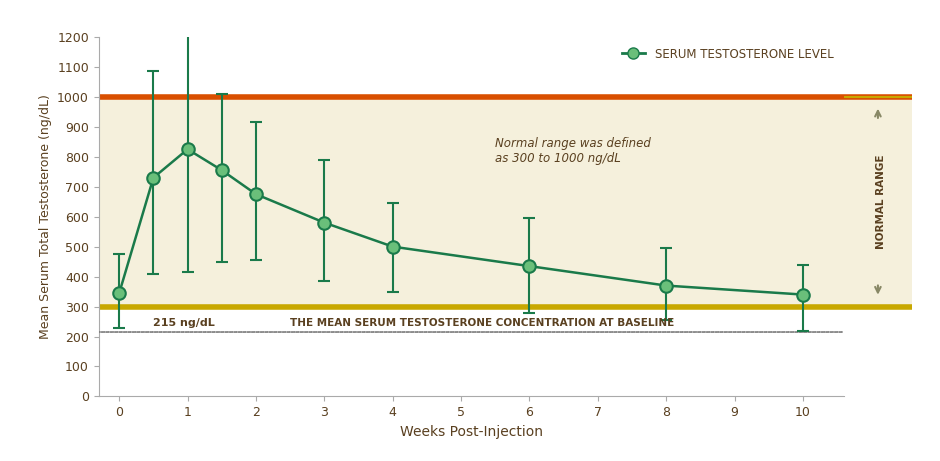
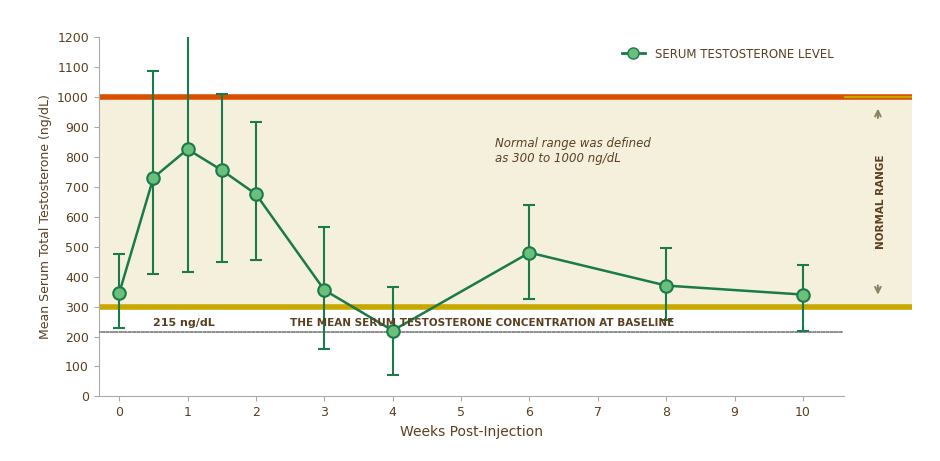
3: 580 -> 355
4: 500 -> 220
6: 435 -> 480
